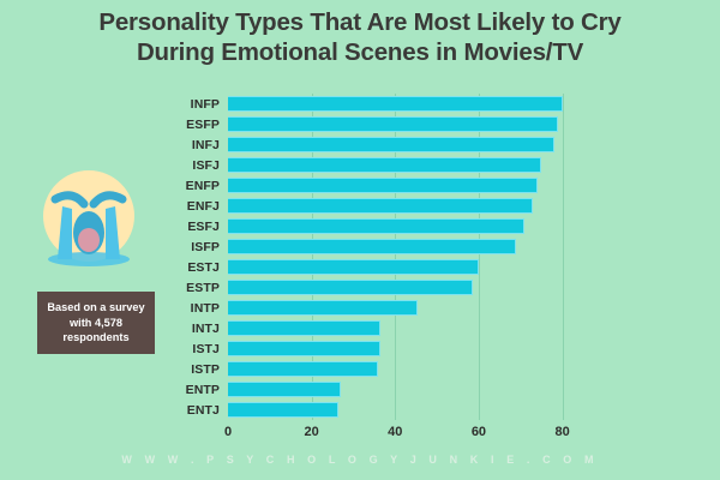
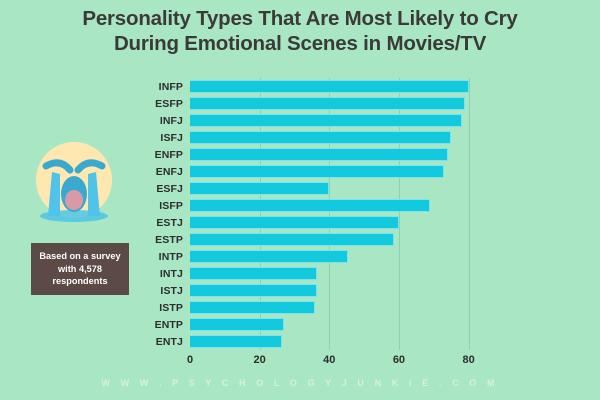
ESFJ: 71 -> 40
